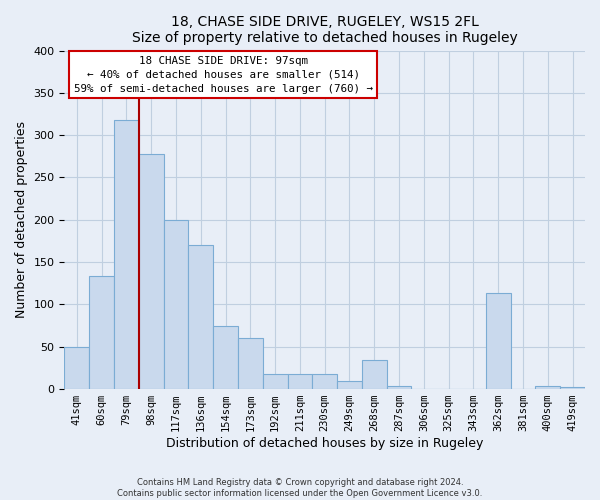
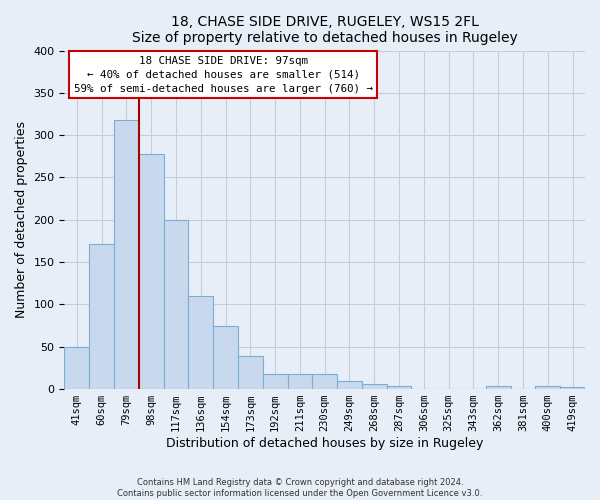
60sqm: 134 -> 172
136sqm: 170 -> 110
173sqm: 60 -> 39
268sqm: 34 -> 6
362sqm: 114 -> 4
